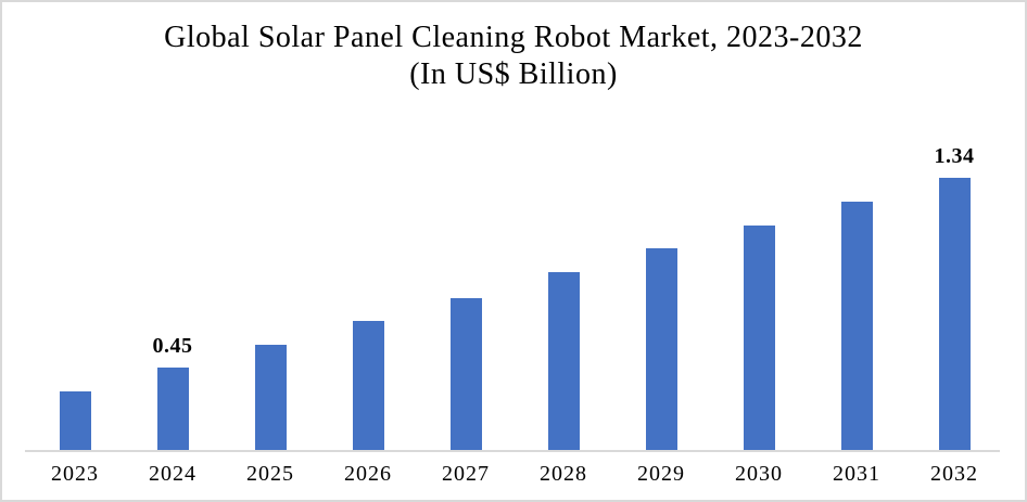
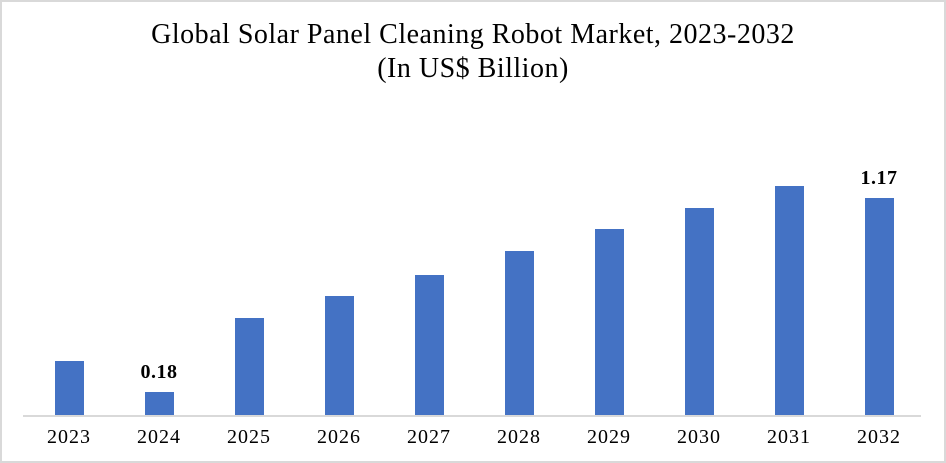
2024: 0.45 -> 0.18
2032: 1.34 -> 1.17
